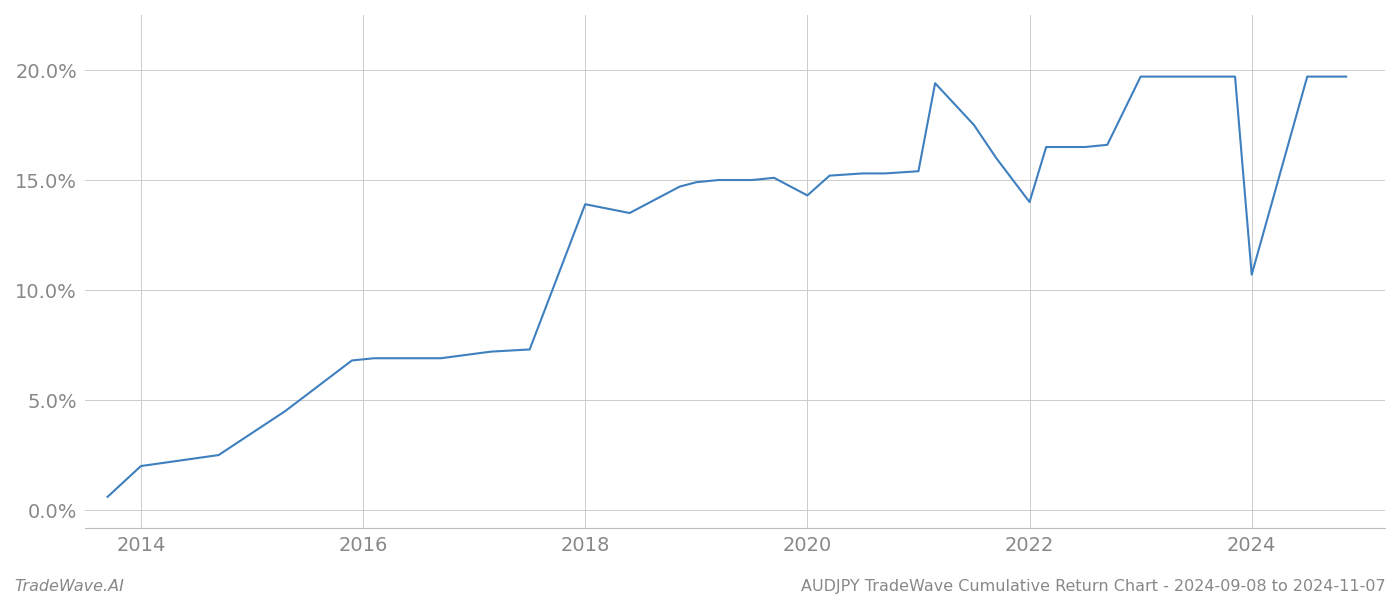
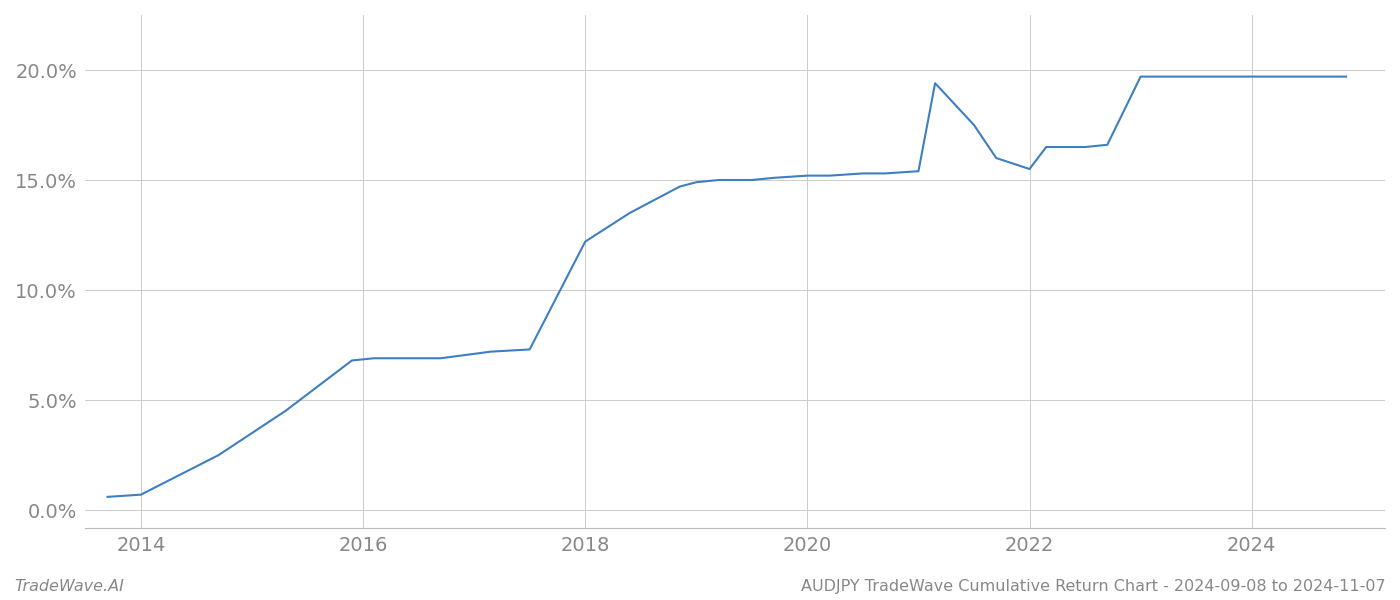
2014: 2.0% -> 0.7%
2018: 13.9% -> 12.2%
2020: 14.3% -> 15.2%
2022: 14.0% -> 15.5%
2024: 10.7% -> 19.7%
